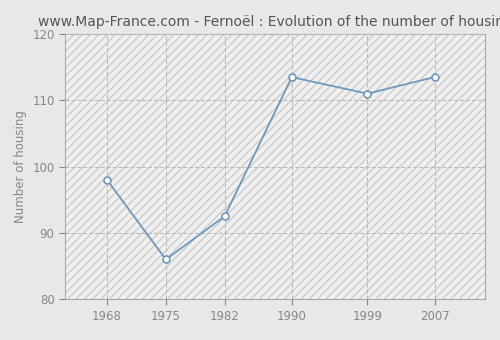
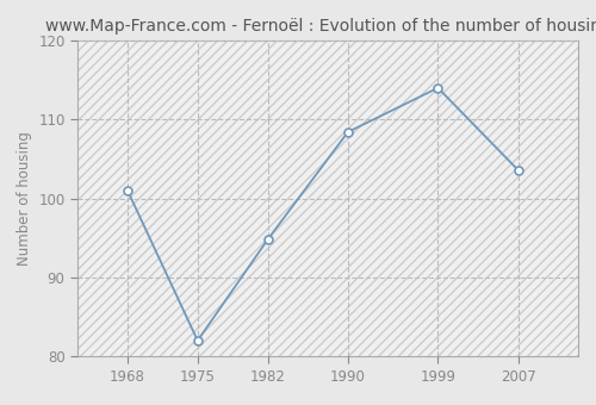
1968: 98.0 -> 101.0
1975: 86.0 -> 82.0
1982: 92.5 -> 94.8
1990: 113.5 -> 108.4
1999: 111.0 -> 114.0
2007: 113.5 -> 103.6
